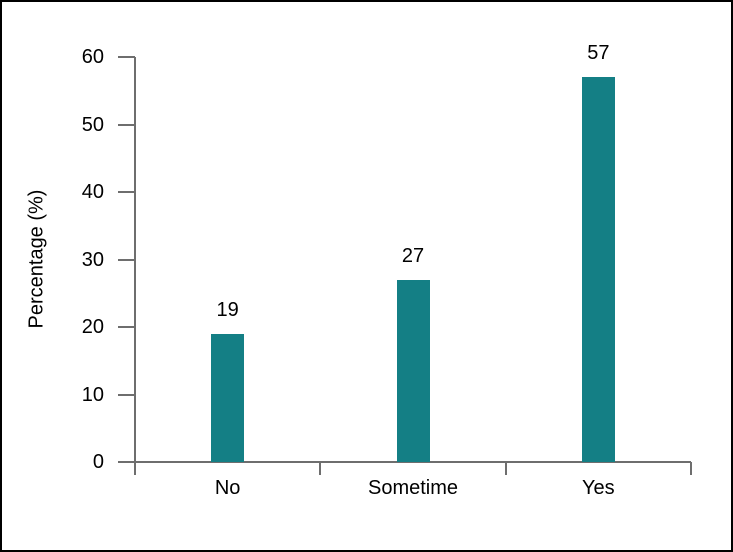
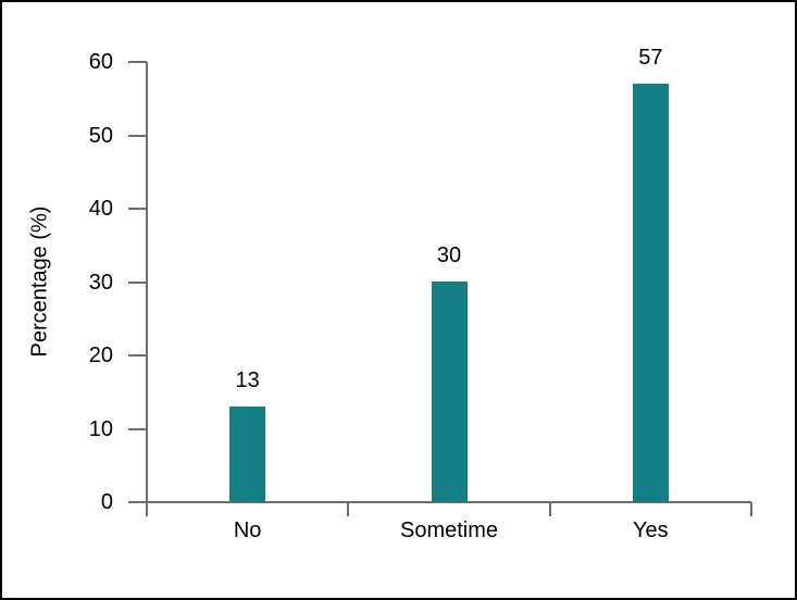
No: 19 -> 13
Sometime: 27 -> 30
